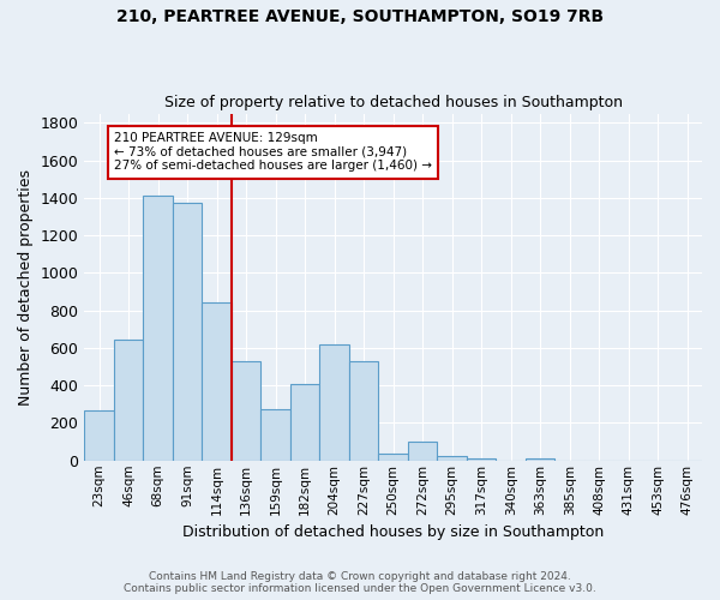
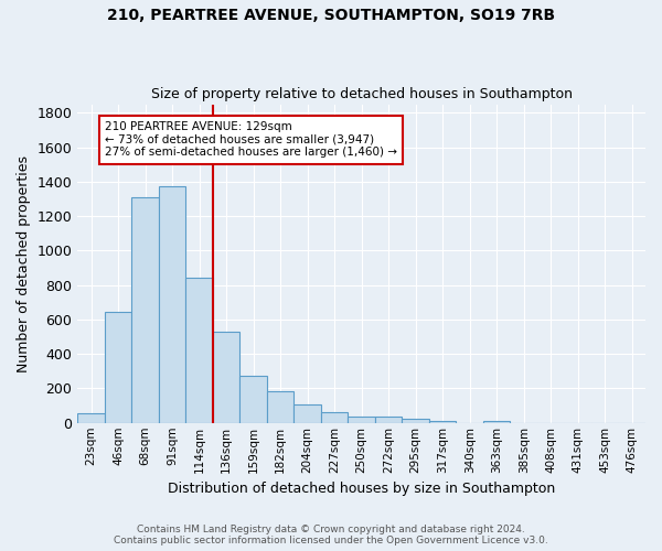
23sqm: 270 -> 60
68sqm: 1410 -> 1310
182sqm: 410 -> 180
204sqm: 620 -> 100
227sqm: 530 -> 60
272sqm: 100 -> 40
